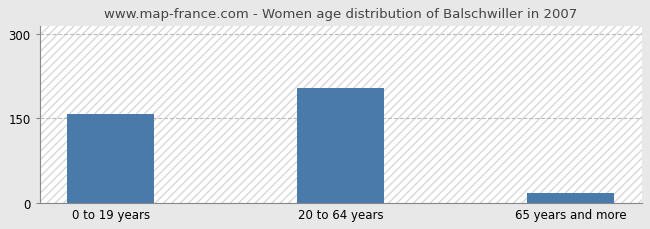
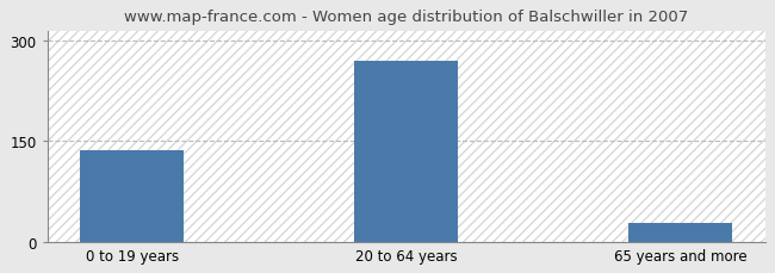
0 to 19 years: 158 -> 137
20 to 64 years: 204 -> 270
65 years and more: 18 -> 28
